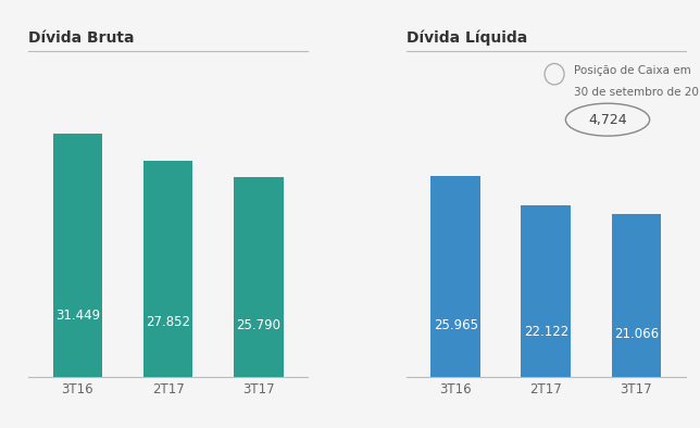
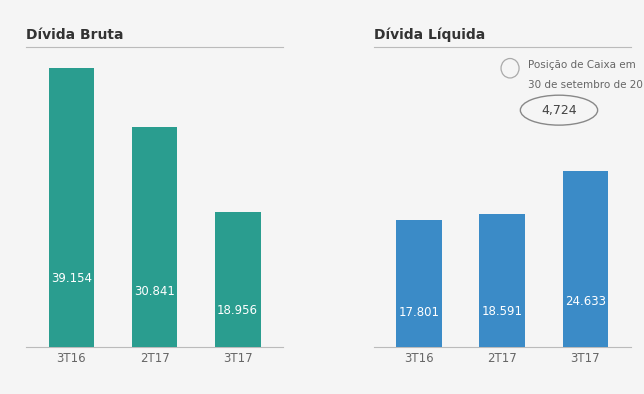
Dívida Bruta/3T16: 31.449 -> 39.154
Dívida Bruta/2T17: 27.852 -> 30.841
Dívida Bruta/3T17: 25.790 -> 18.956
Dívida Líquida/3T16: 25.965 -> 17.801
Dívida Líquida/2T17: 22.122 -> 18.591
Dívida Líquida/3T17: 21.066 -> 24.633
